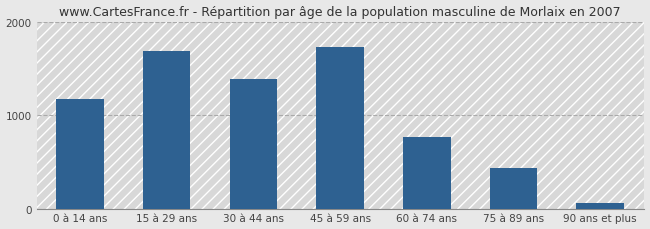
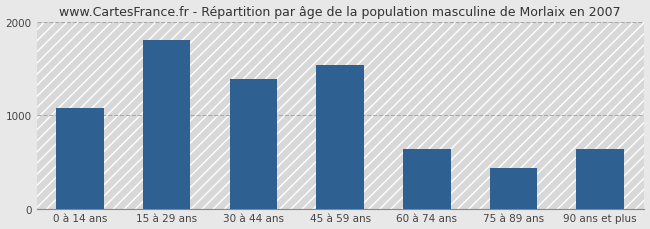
0 à 14 ans: 1170 -> 1080
15 à 29 ans: 1680 -> 1800
45 à 59 ans: 1730 -> 1540
60 à 74 ans: 760 -> 640
90 ans et plus: 60 -> 640
